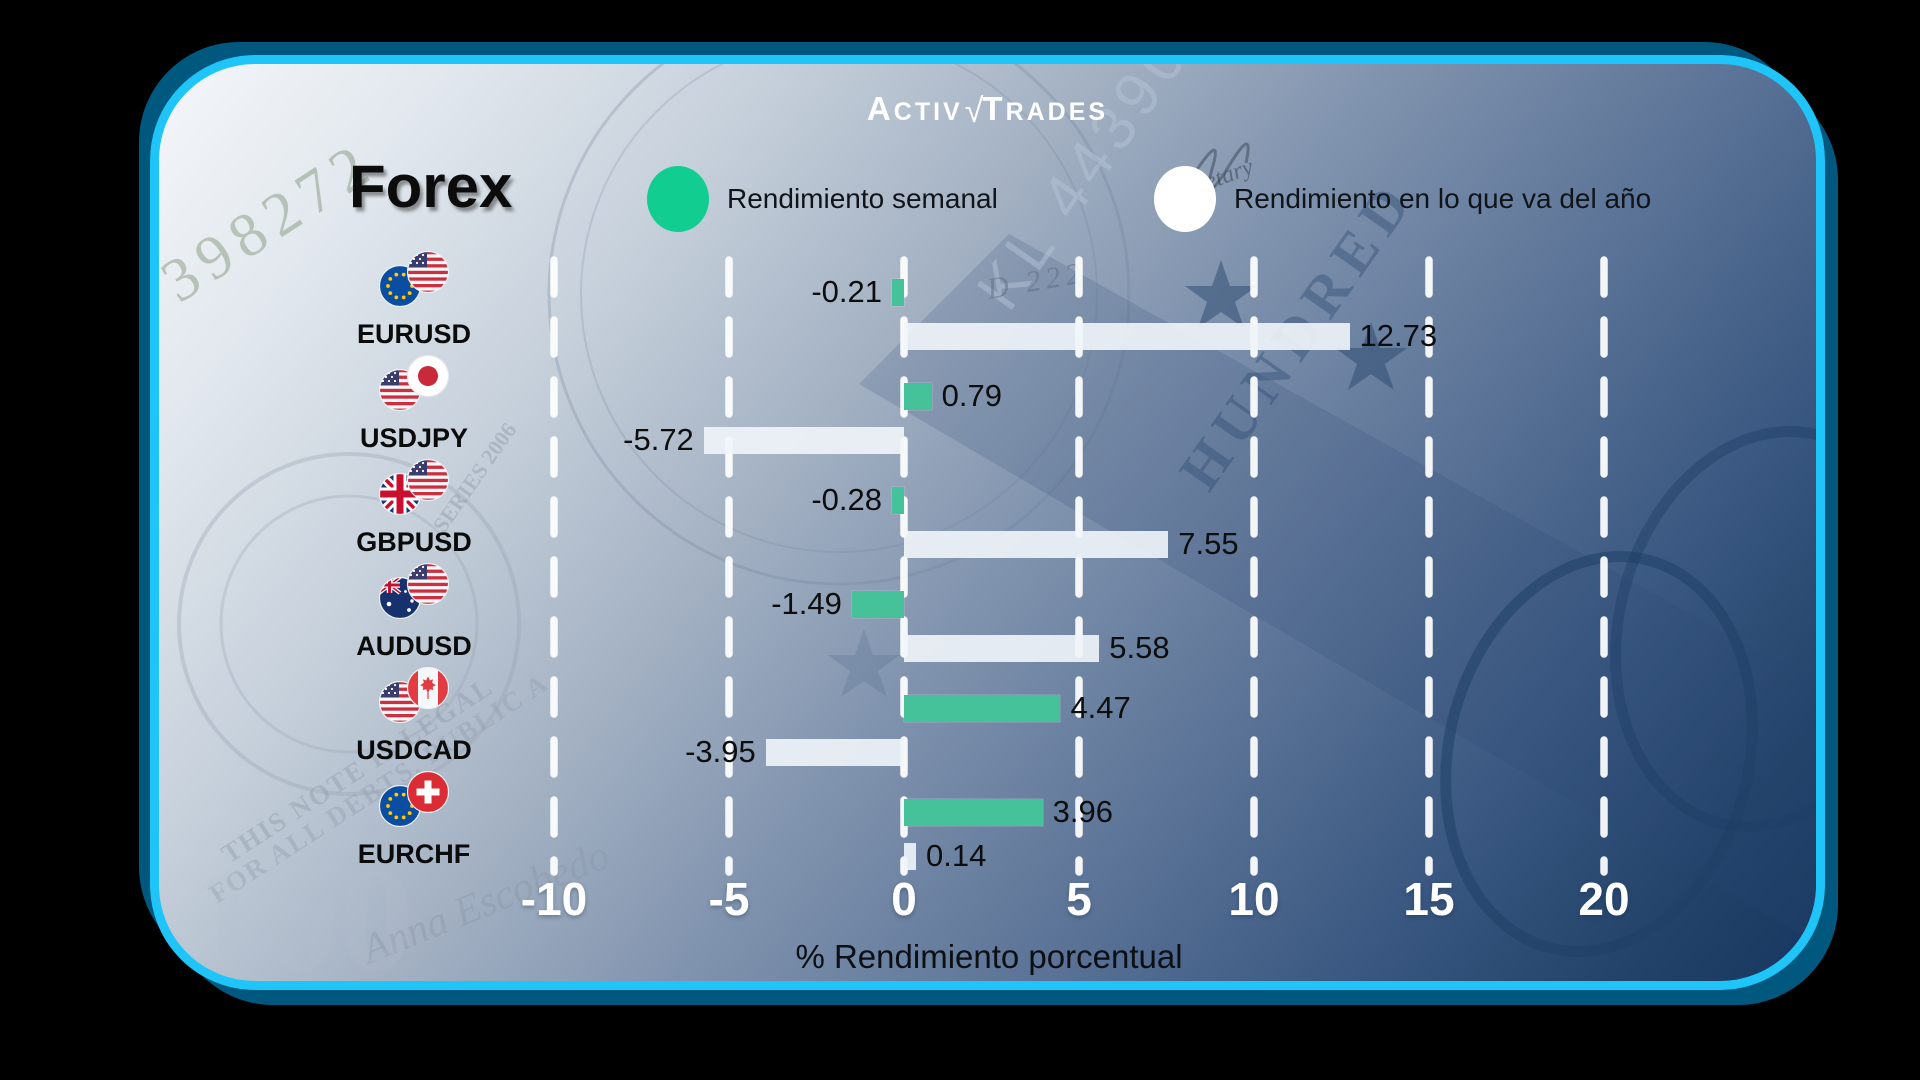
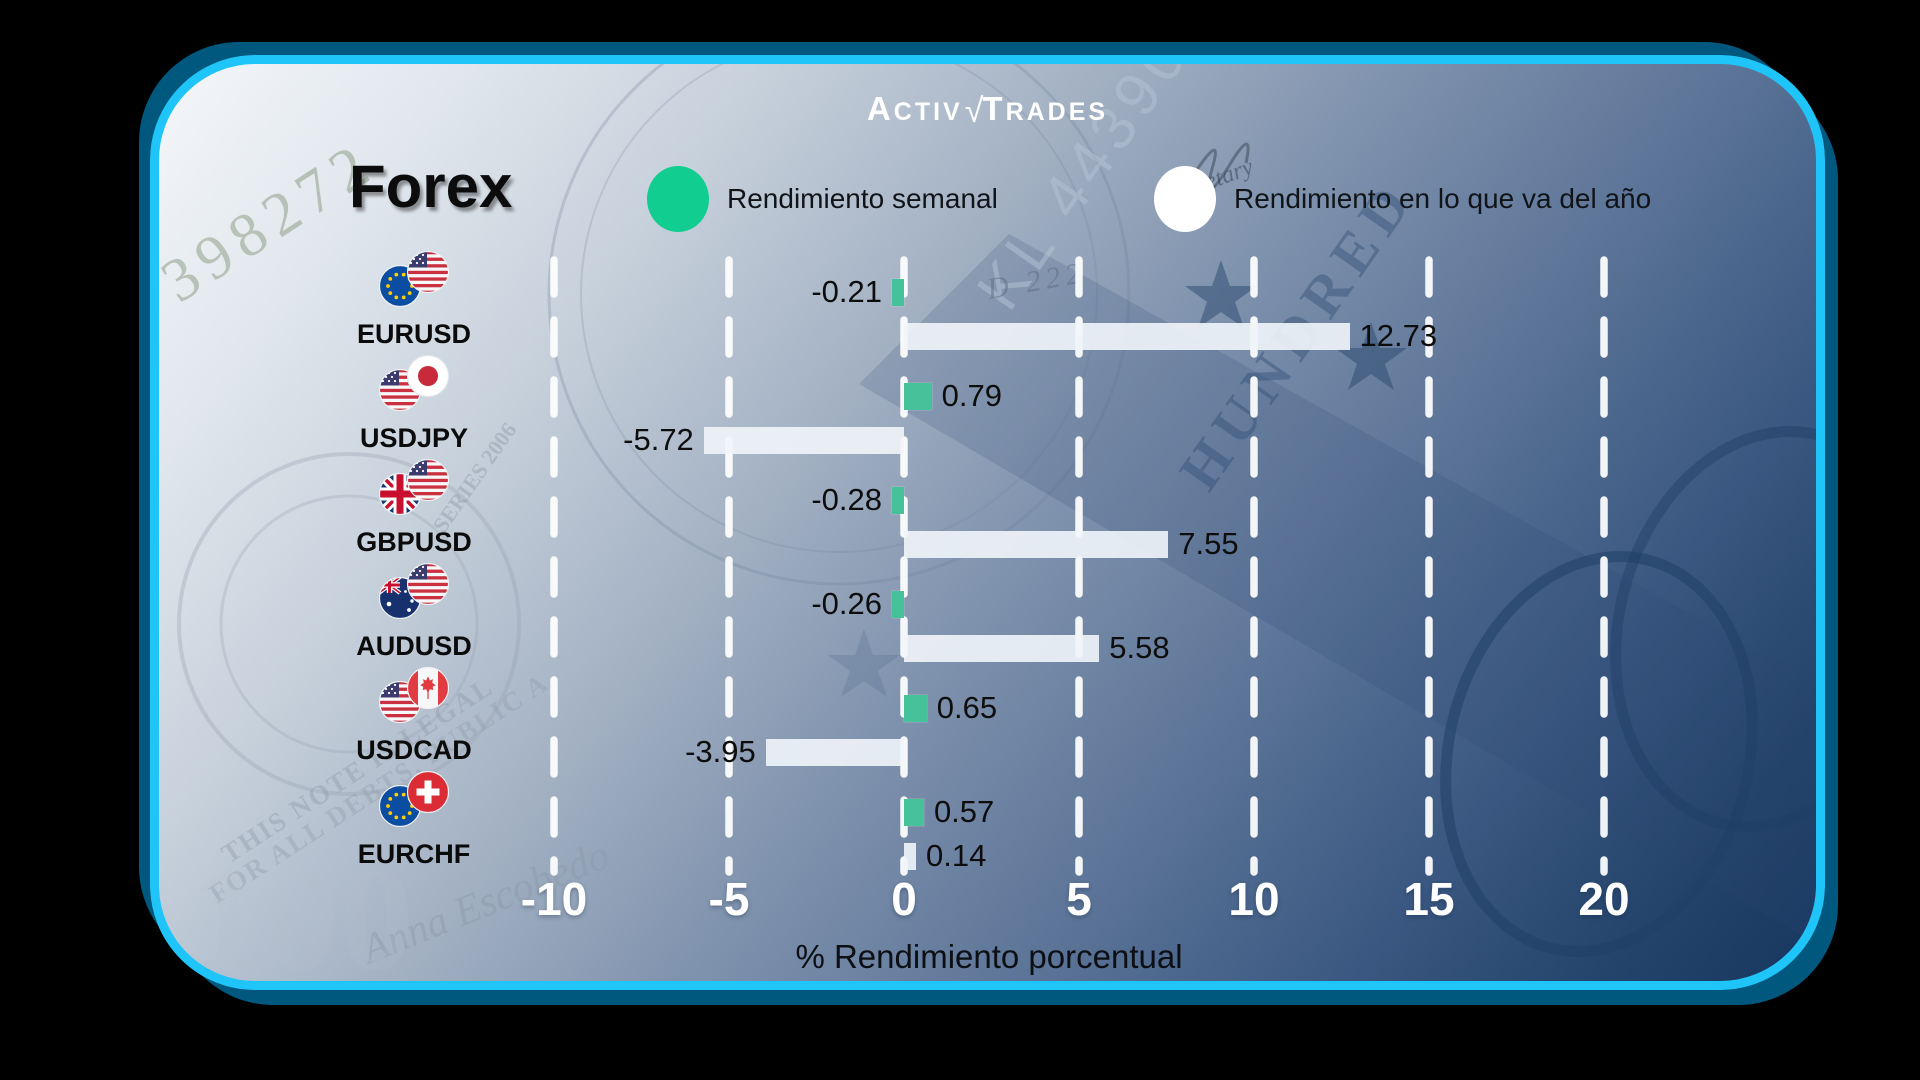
Rendimiento semanal/AUDUSD: -1.49 -> -0.26
Rendimiento semanal/USDCAD: 4.47 -> 0.65
Rendimiento semanal/EURCHF: 3.96 -> 0.57
